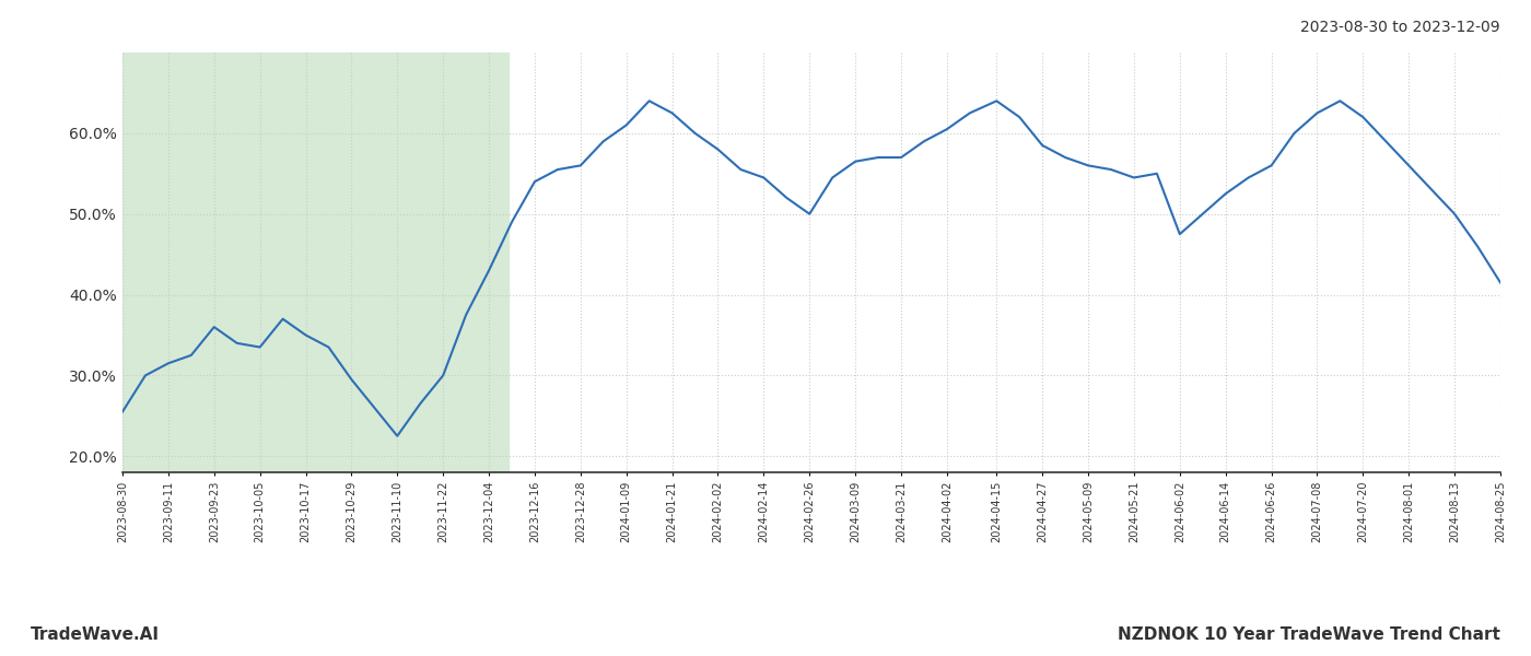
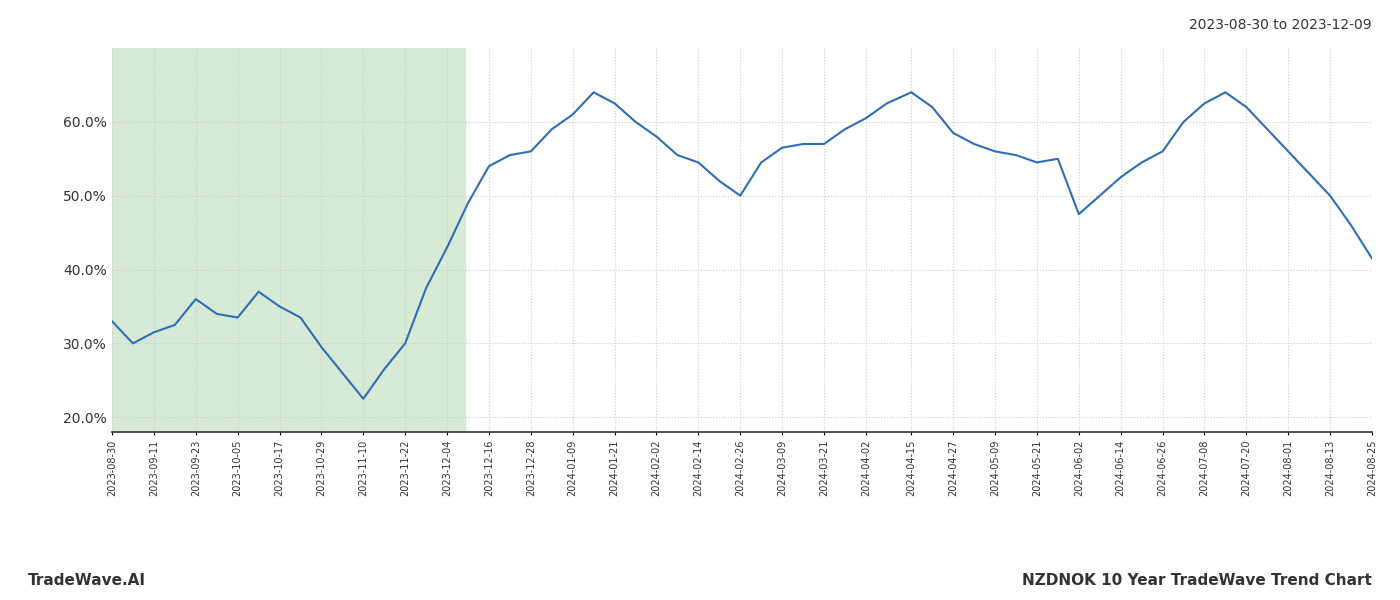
2023-08-30: 25.5% -> 33.0%
